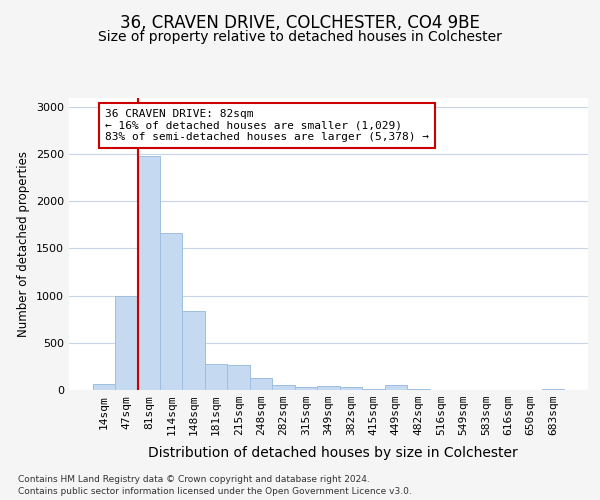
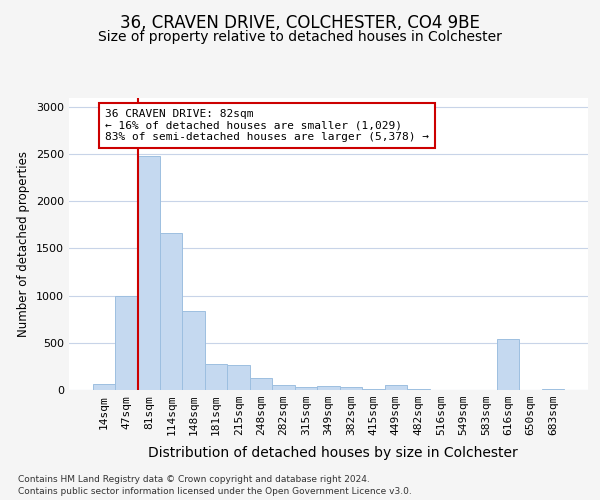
616sqm: 0 -> 540
